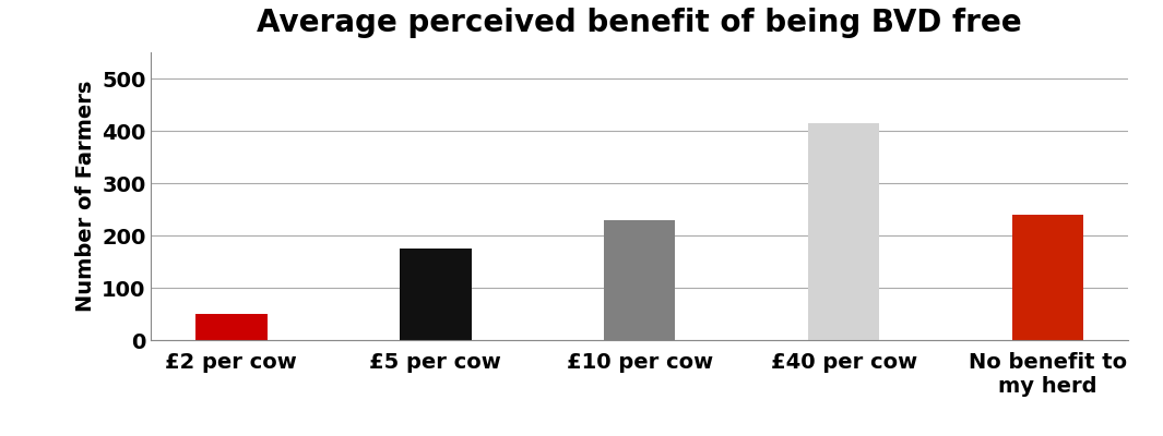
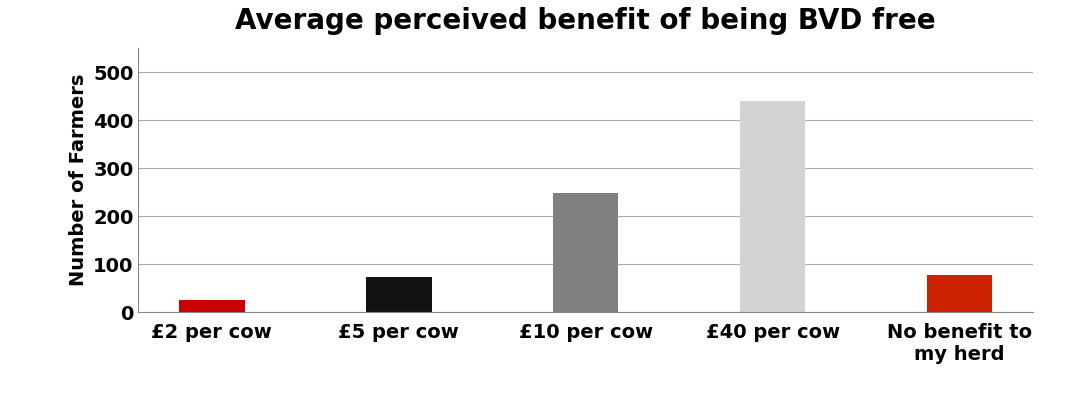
£2 per cow: 50 -> 25
£5 per cow: 175 -> 72
£10 per cow: 230 -> 248
£40 per cow: 415 -> 440
No benefit to my herd: 240 -> 78
